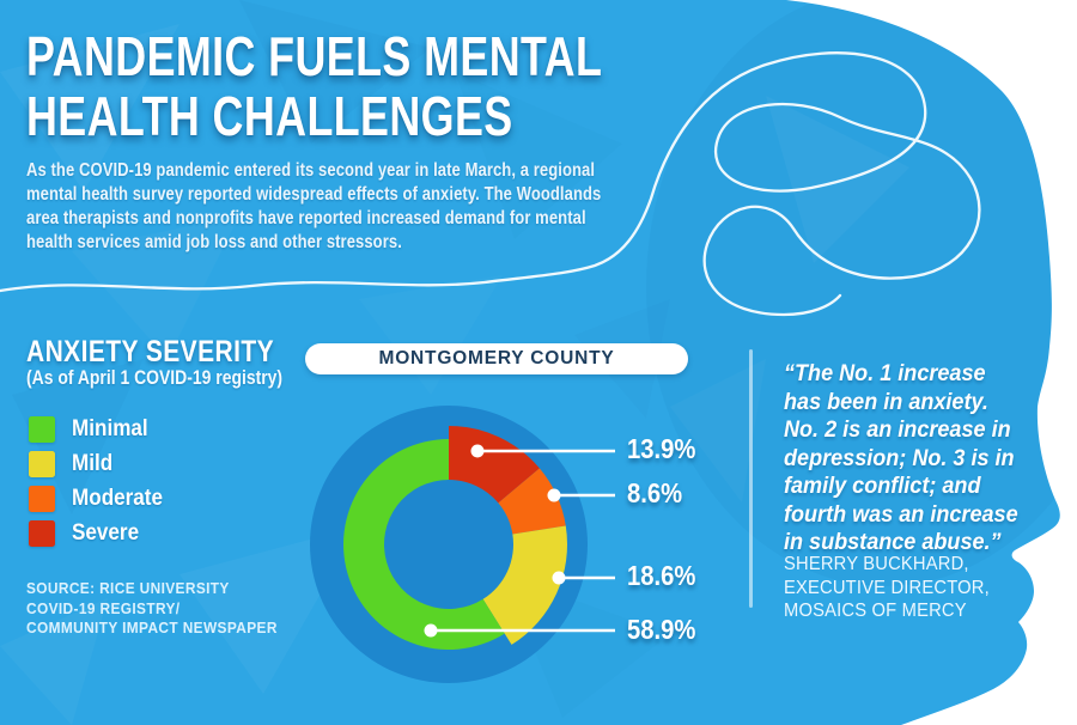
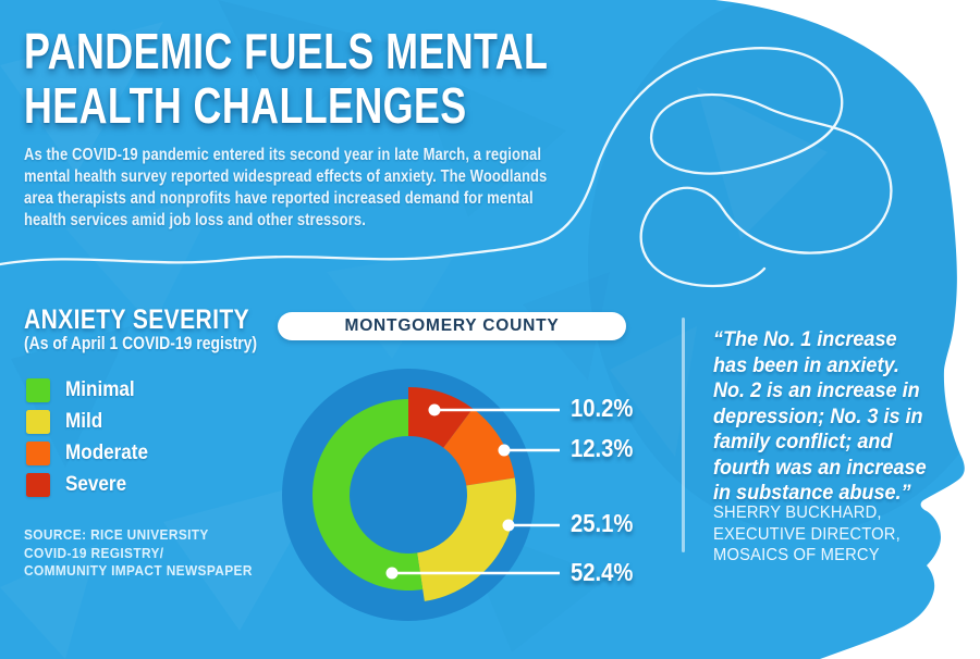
Severe: 13.9% -> 10.2%
Moderate: 8.6% -> 12.3%
Mild: 18.6% -> 25.1%
Minimal: 58.9% -> 52.4%
